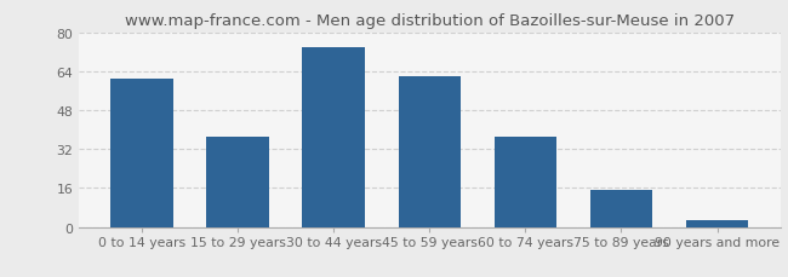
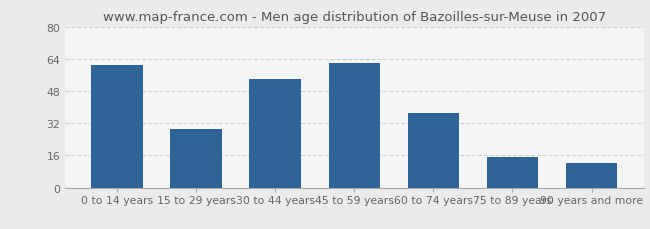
15 to 29 years: 37 -> 29
30 to 44 years: 74 -> 54
90 years and more: 3 -> 12
